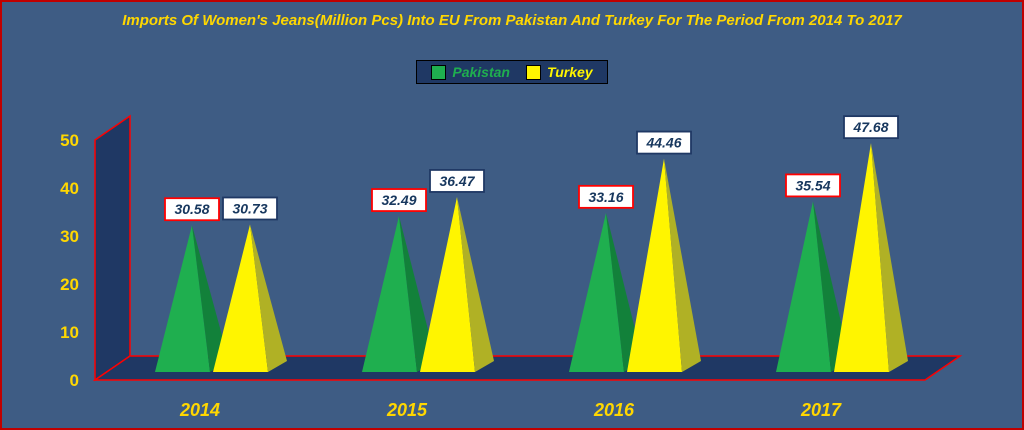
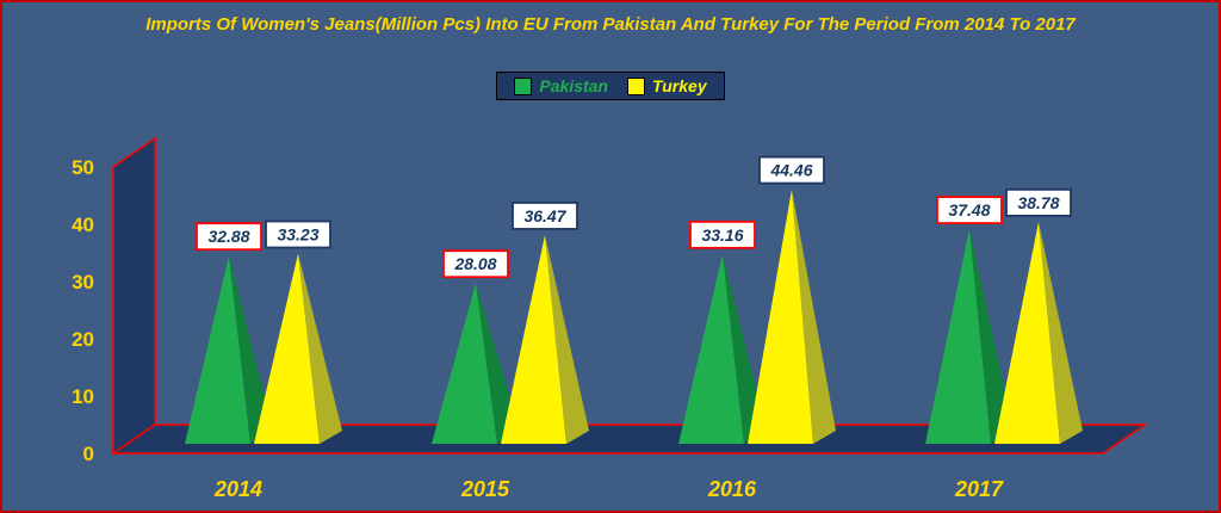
Pakistan/2014: 30.58 -> 32.88
Turkey/2014: 30.73 -> 33.23
Pakistan/2015: 32.49 -> 28.08
Pakistan/2017: 35.54 -> 37.48
Turkey/2017: 47.68 -> 38.78
